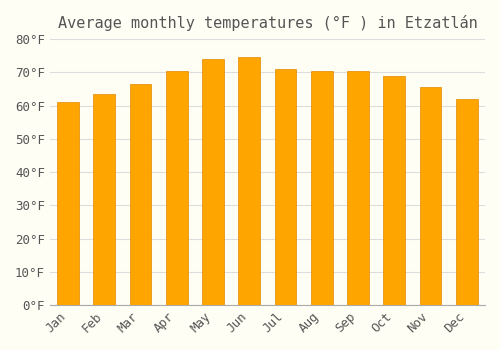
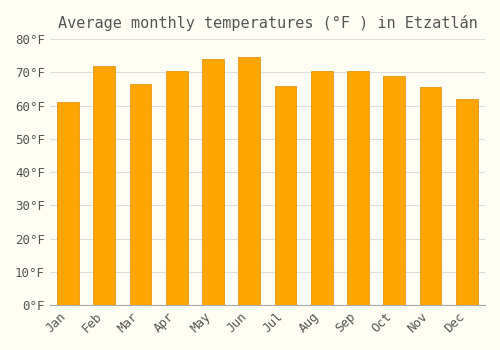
Feb: 63.5°F -> 72.0°F
Jul: 71.0°F -> 66.0°F
